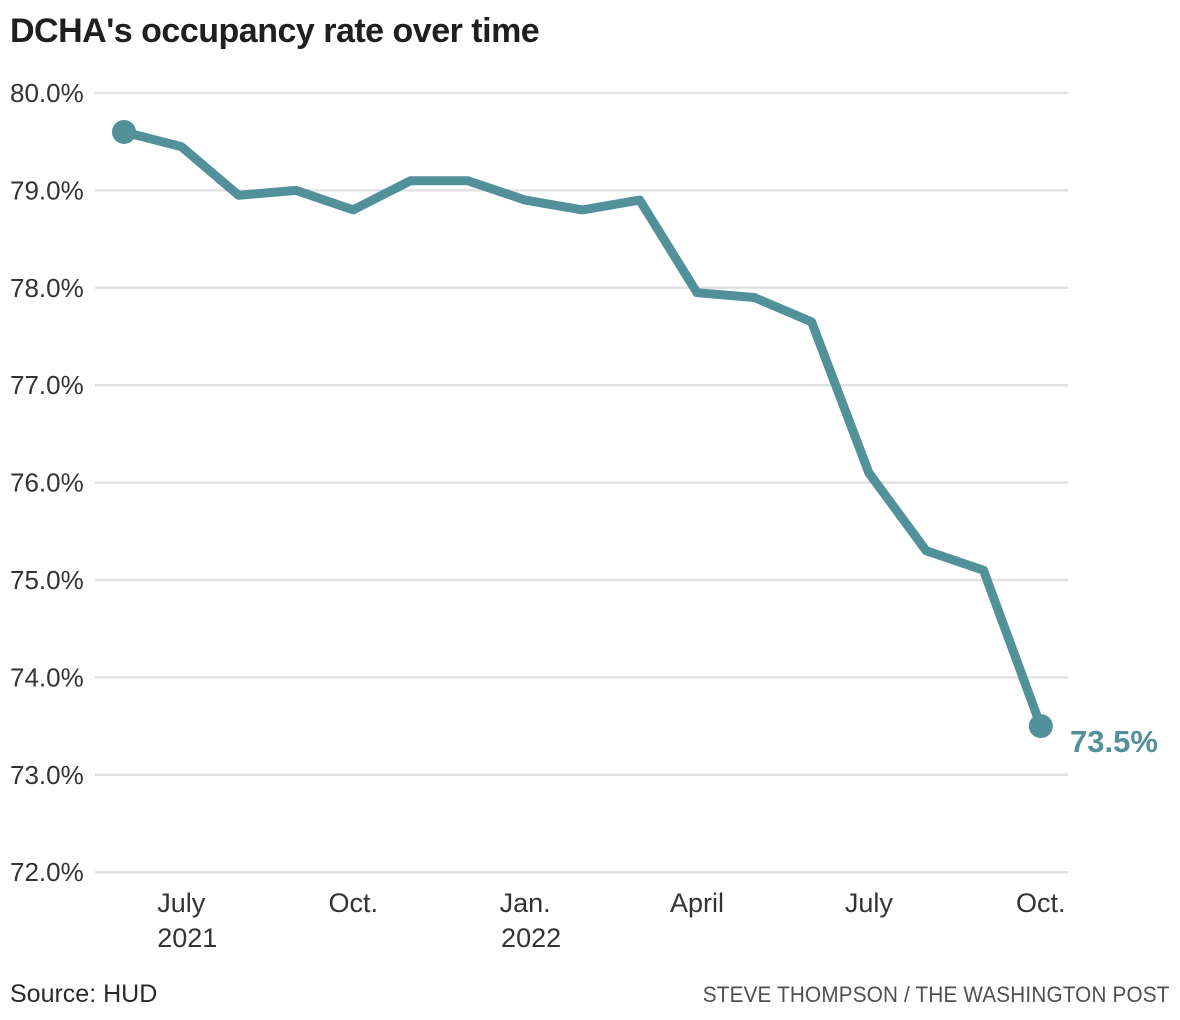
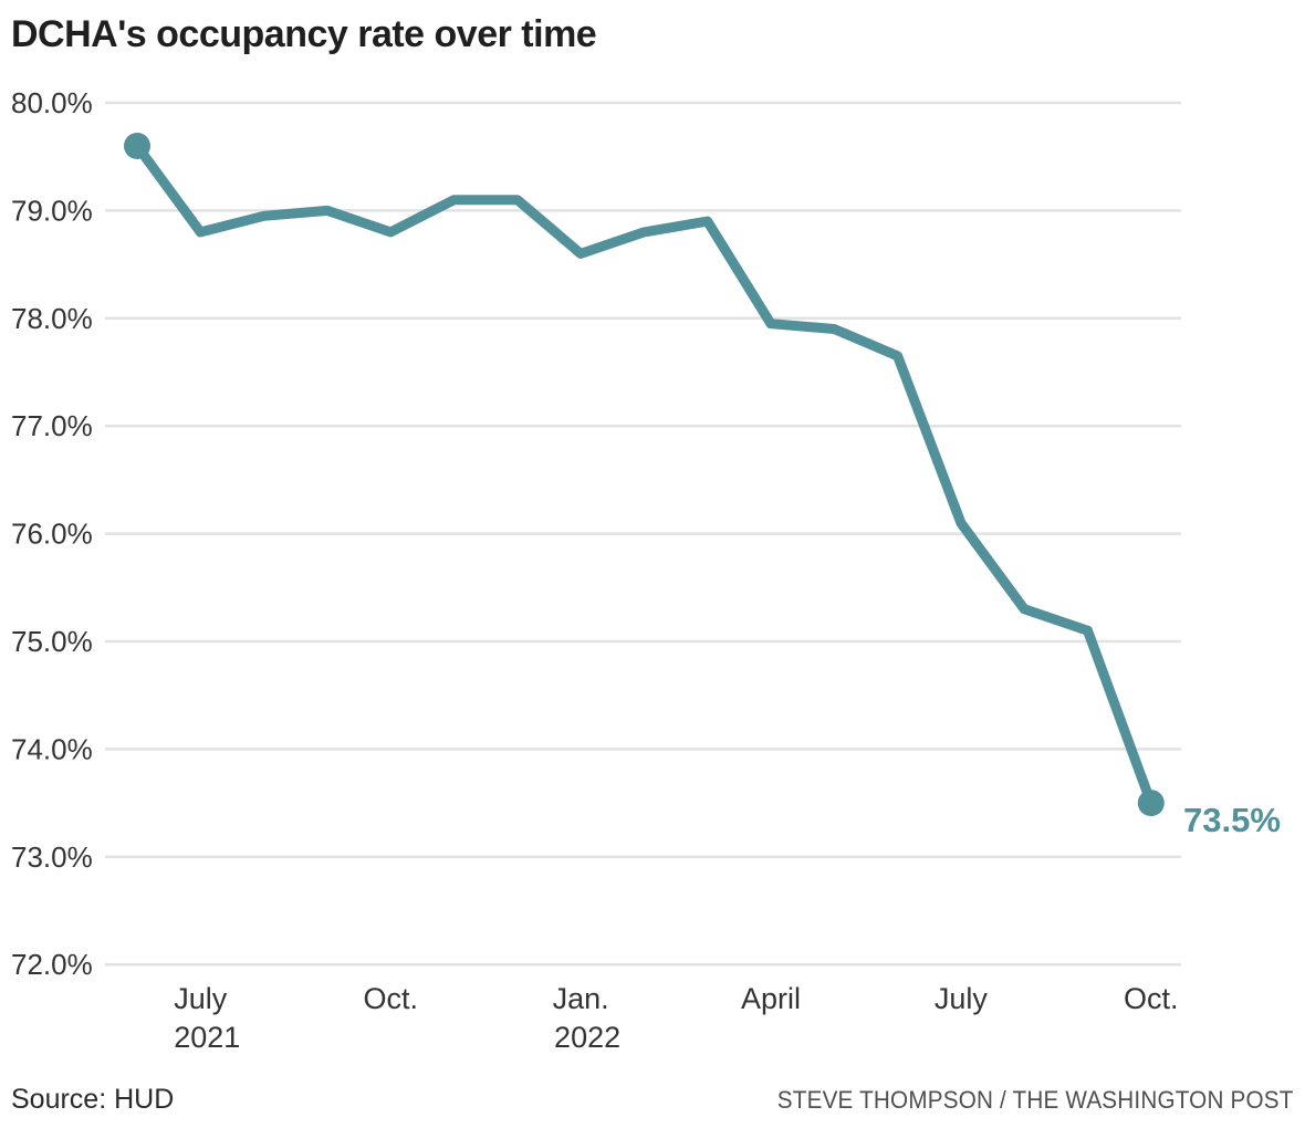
July 2021: 79.5% -> 78.8%
Jan. 2022: 78.9% -> 78.6%
